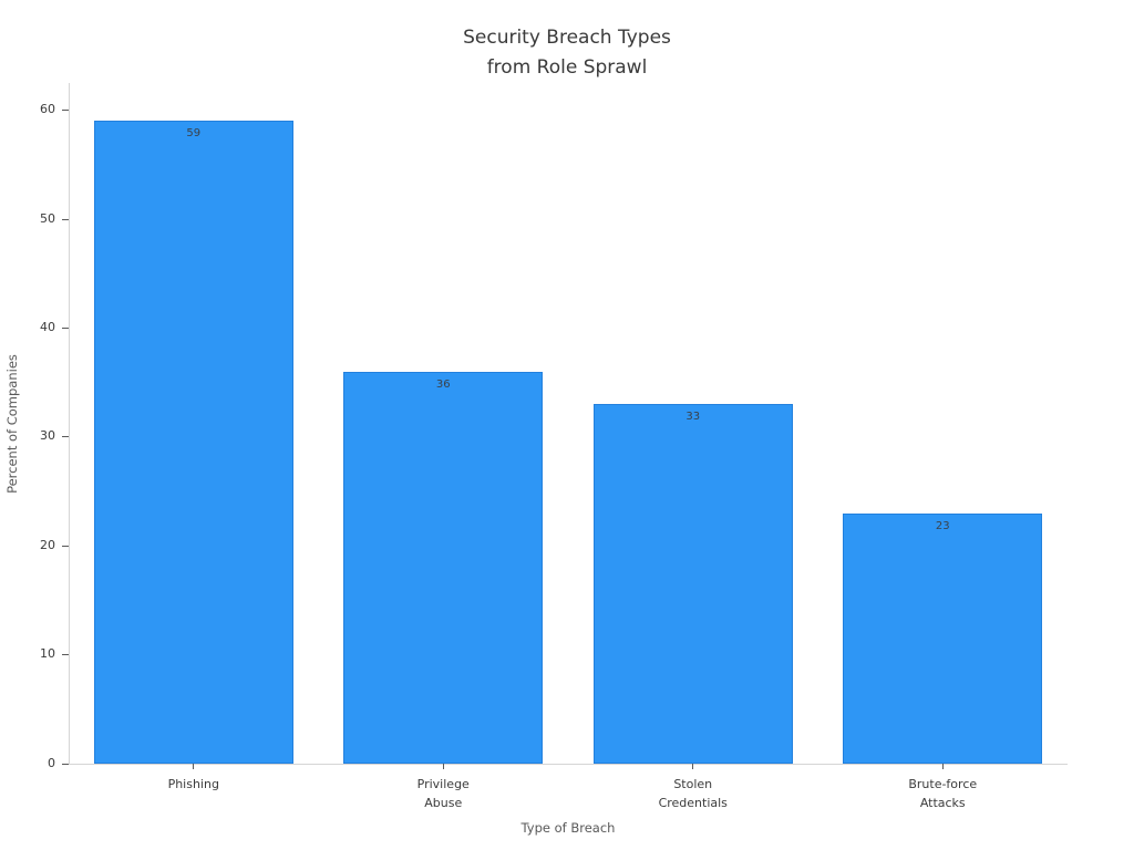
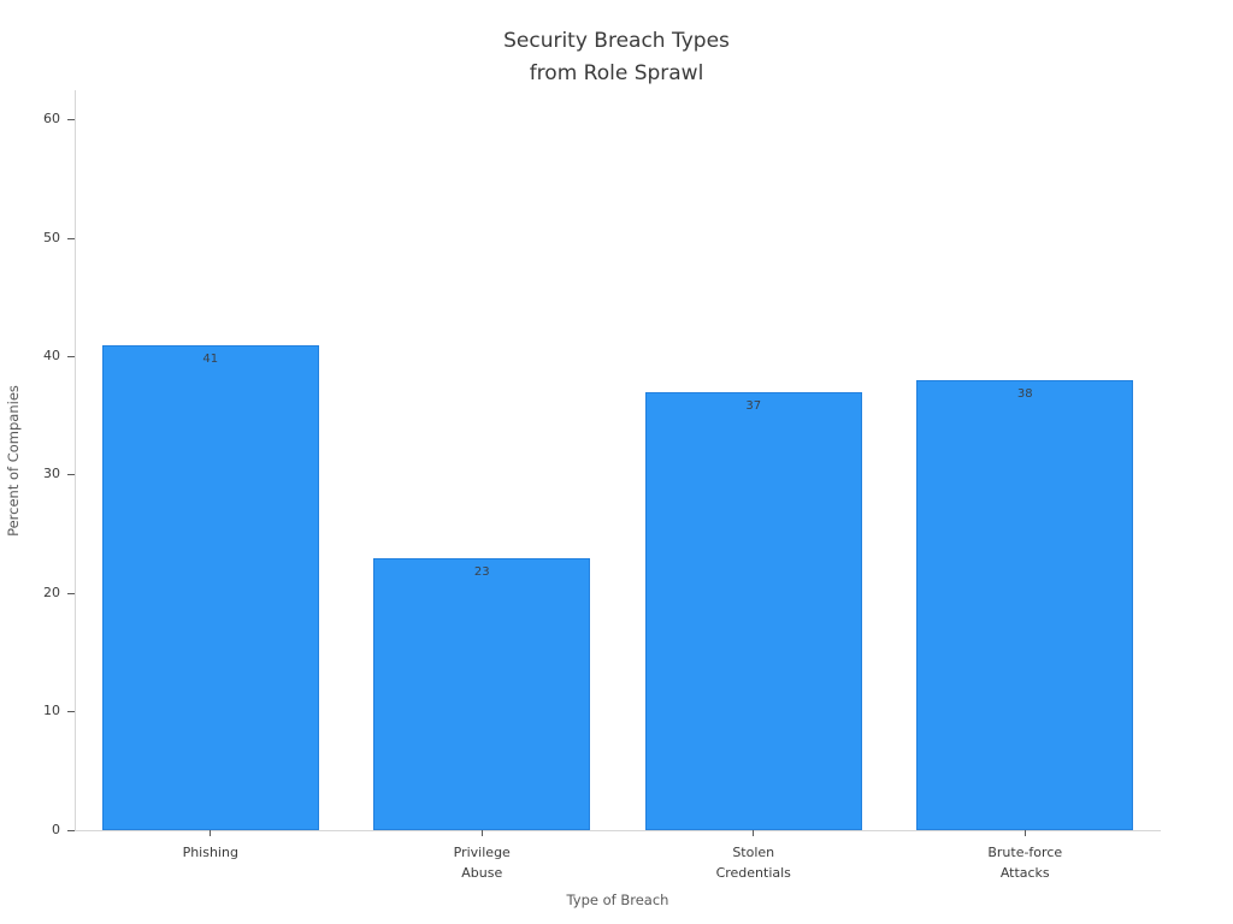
Phishing: 59 -> 41
Privilege Abuse: 36 -> 23
Stolen Credentials: 33 -> 37
Brute-force Attacks: 23 -> 38
